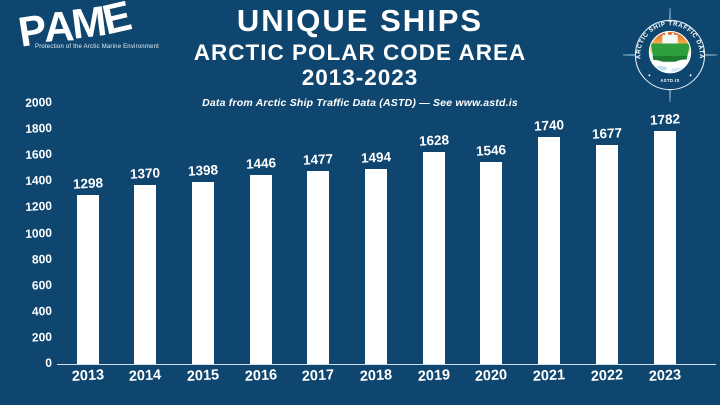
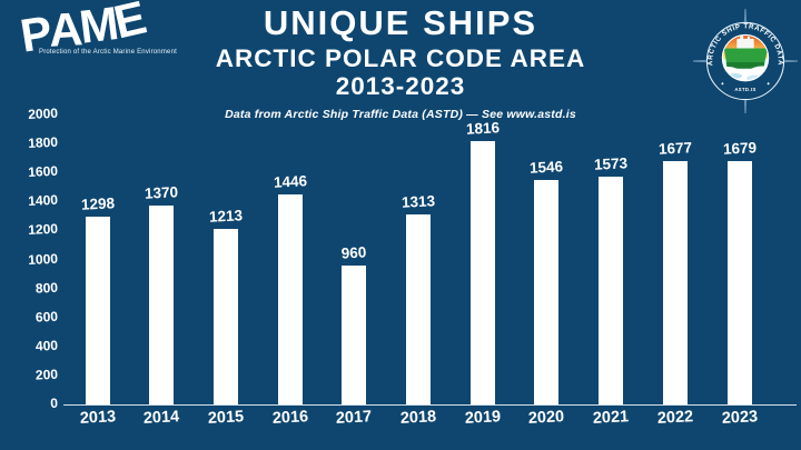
2015: 1398 -> 1213
2017: 1477 -> 960
2018: 1494 -> 1313
2019: 1628 -> 1816
2021: 1740 -> 1573
2023: 1782 -> 1679
